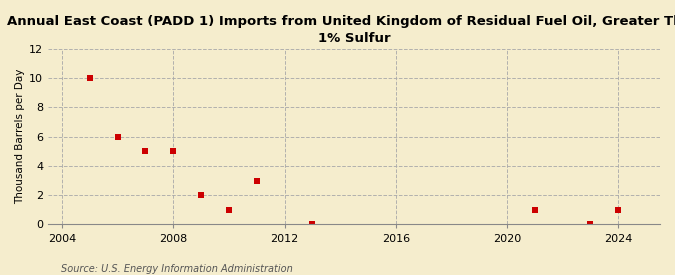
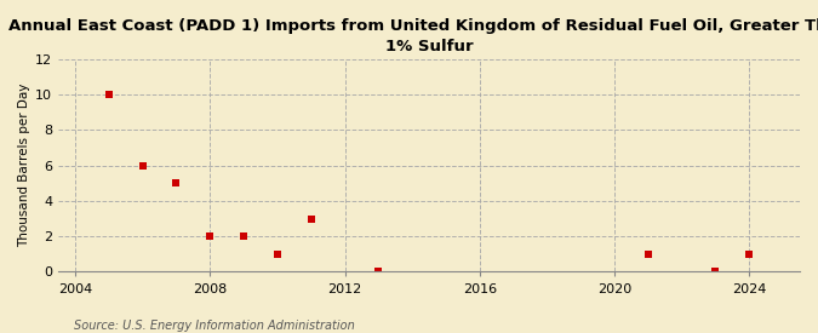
2008: 5.0 -> 2.0
